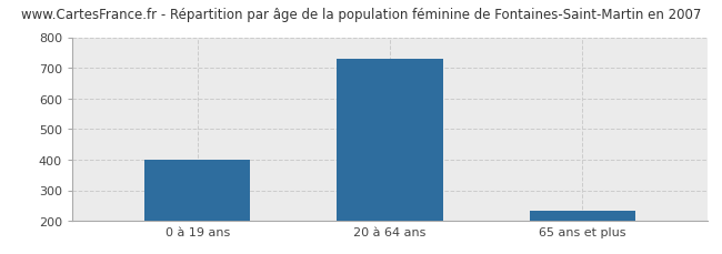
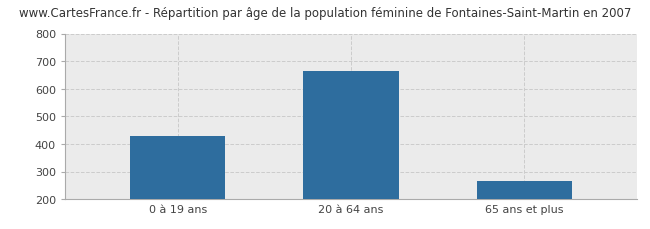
0 à 19 ans: 400 -> 430
20 à 64 ans: 728 -> 665
65 ans et plus: 232 -> 265
